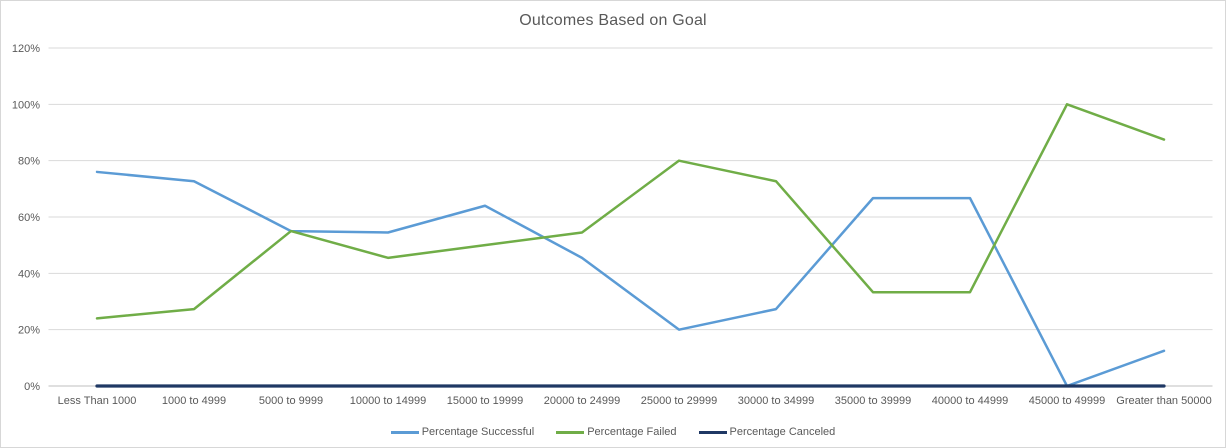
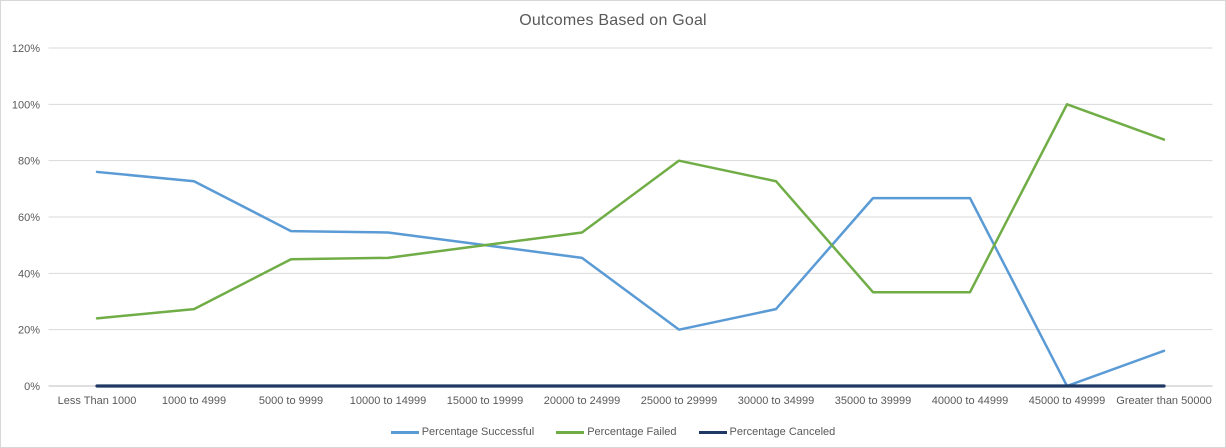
Percentage Failed/5000 to 9999: 55% -> 45%
Percentage Successful/15000 to 19999: 64% -> 50%
